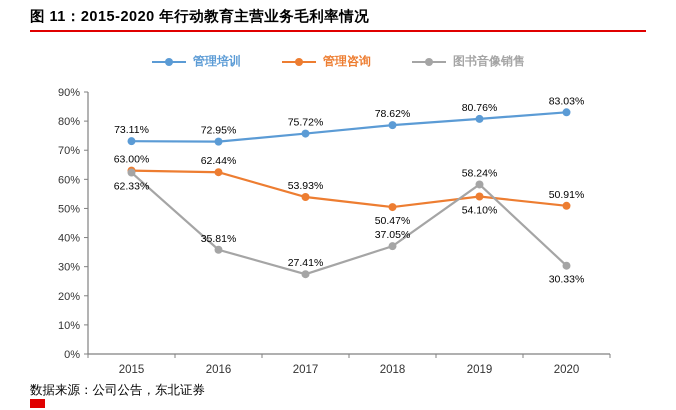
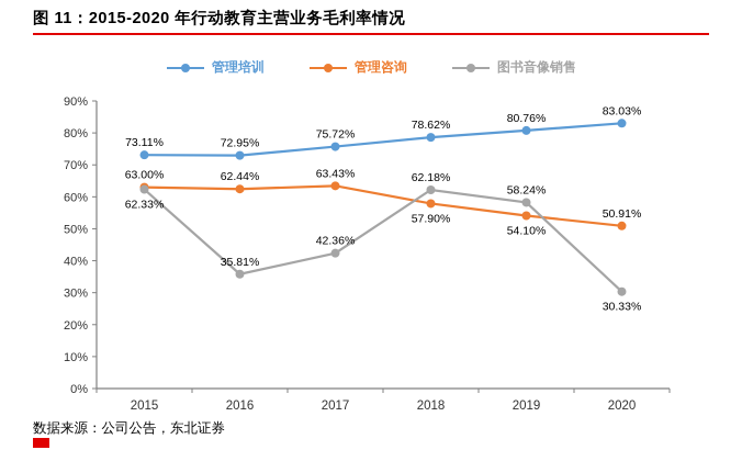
管理咨询/2017: 53.93% -> 63.43%
图书音像销售/2017: 27.41% -> 42.36%
管理咨询/2018: 50.47% -> 57.90%
图书音像销售/2018: 37.05% -> 62.18%
